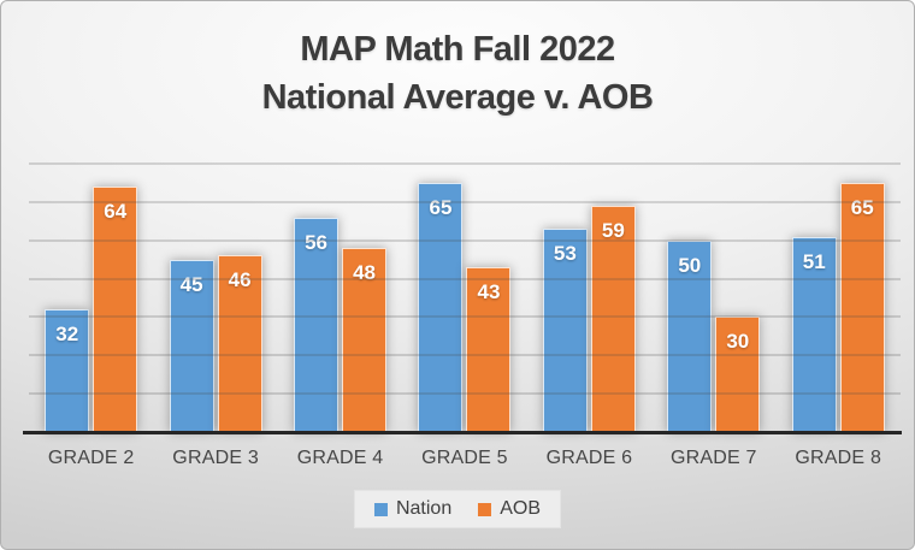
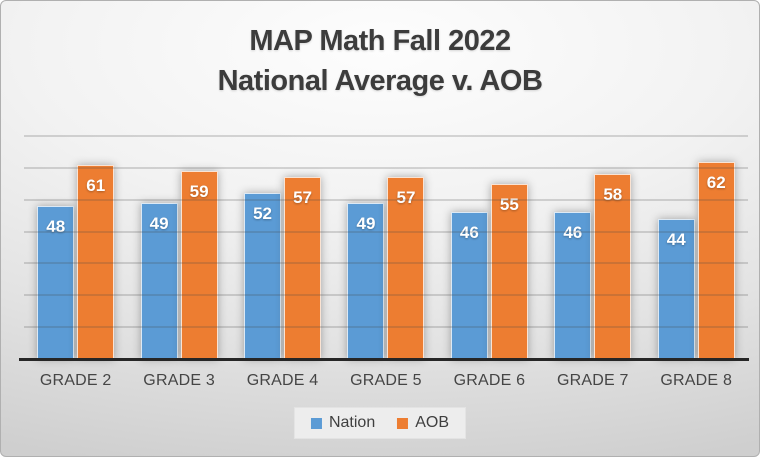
Nation/GRADE 2: 32 -> 48
AOB/GRADE 2: 64 -> 61
Nation/GRADE 3: 45 -> 49
AOB/GRADE 3: 46 -> 59
Nation/GRADE 4: 56 -> 52
AOB/GRADE 4: 48 -> 57
Nation/GRADE 5: 65 -> 49
AOB/GRADE 5: 43 -> 57
Nation/GRADE 6: 53 -> 46
AOB/GRADE 6: 59 -> 55
Nation/GRADE 7: 50 -> 46
AOB/GRADE 7: 30 -> 58
Nation/GRADE 8: 51 -> 44
AOB/GRADE 8: 65 -> 62
